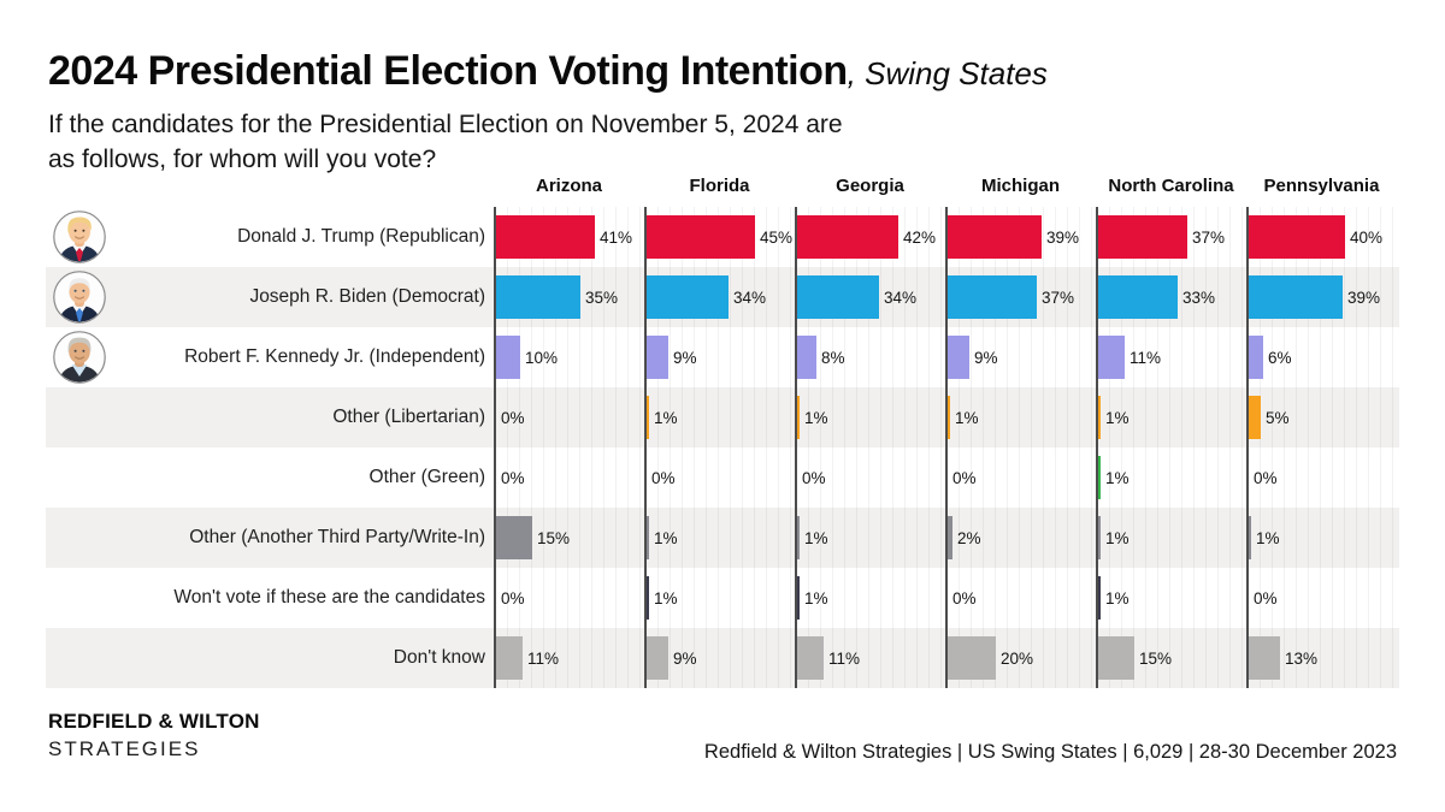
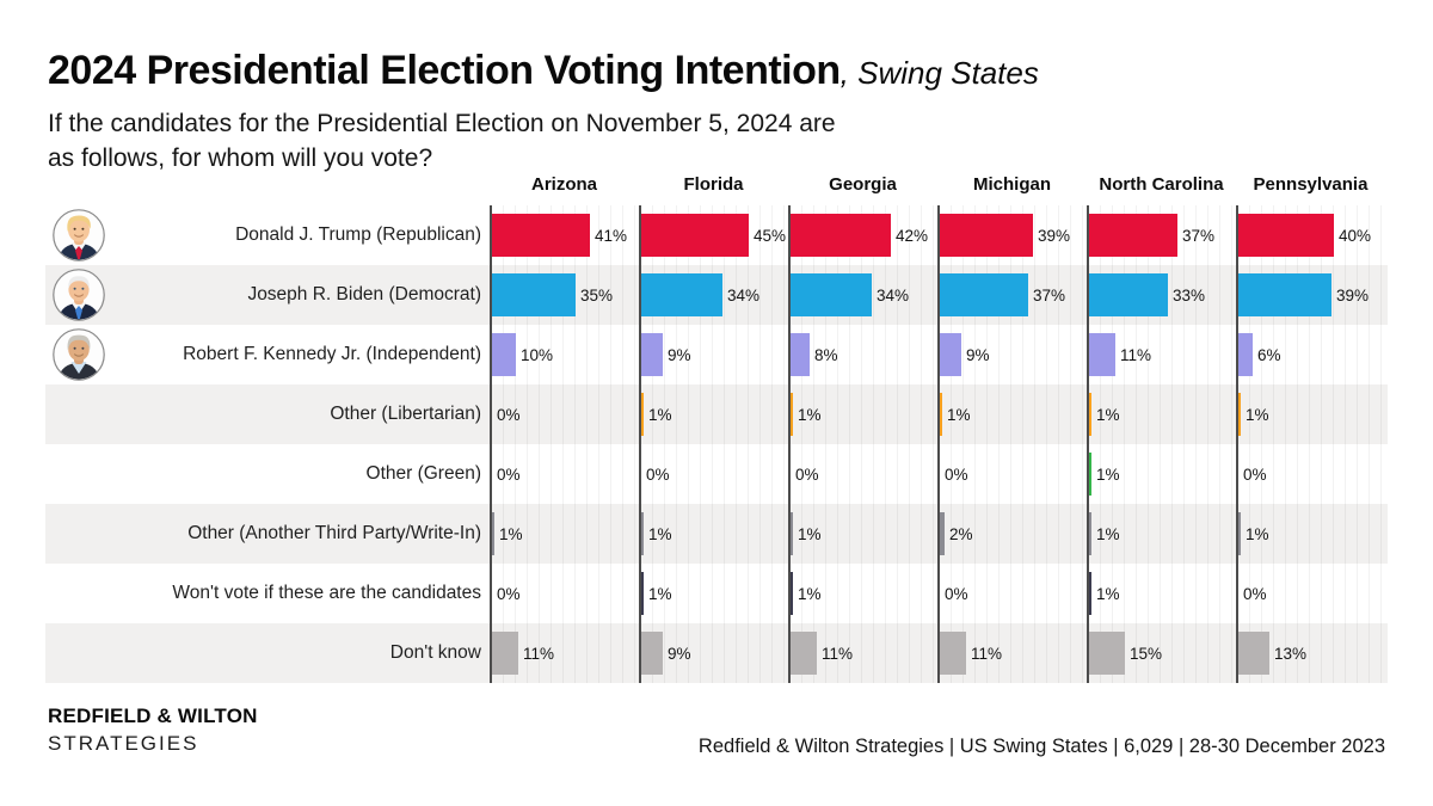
Other (Another Third Party/Write-In)/Arizona: 15% -> 1%
Don't know/Michigan: 20% -> 11%
Other (Libertarian)/Pennsylvania: 5% -> 1%
